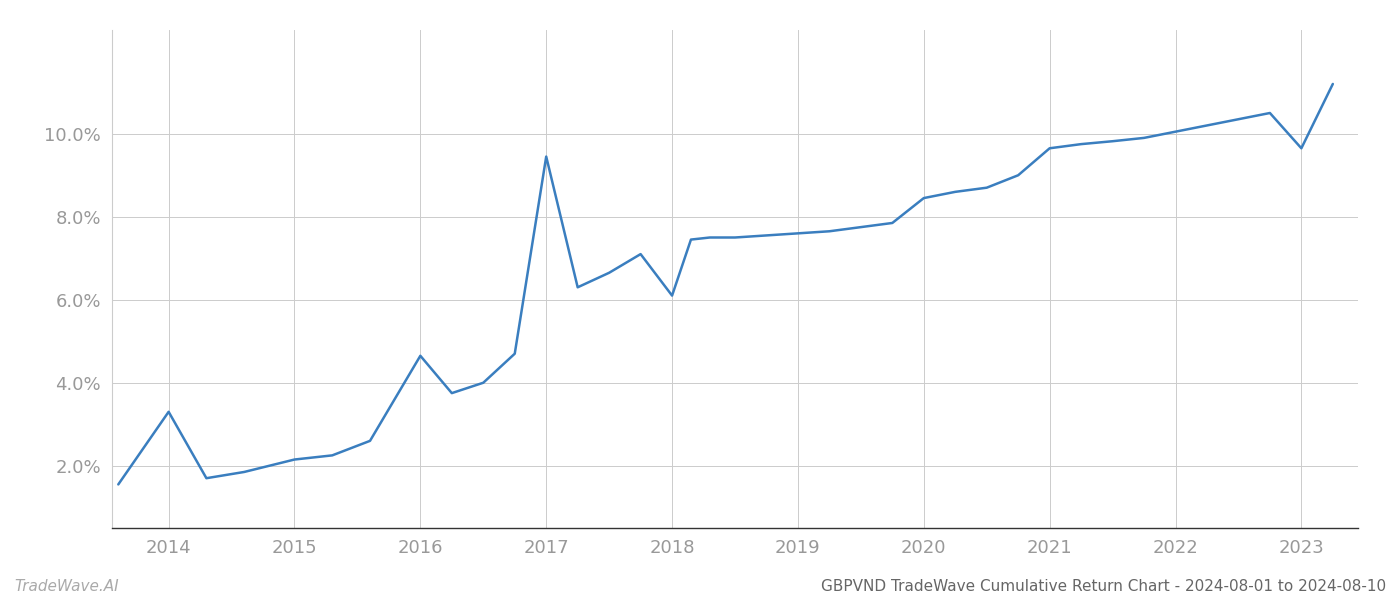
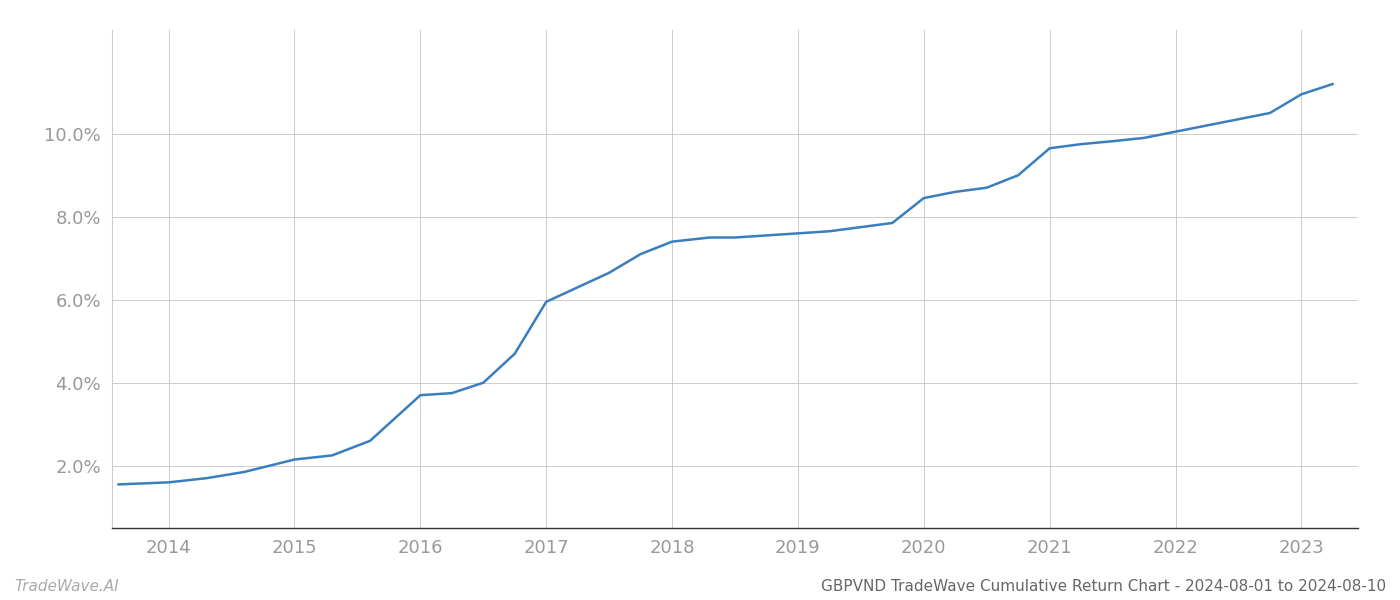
2014: 3.30% -> 1.60%
2016: 4.65% -> 3.70%
2017: 9.45% -> 5.95%
2018: 6.10% -> 7.40%
2023: 9.65% -> 10.95%
